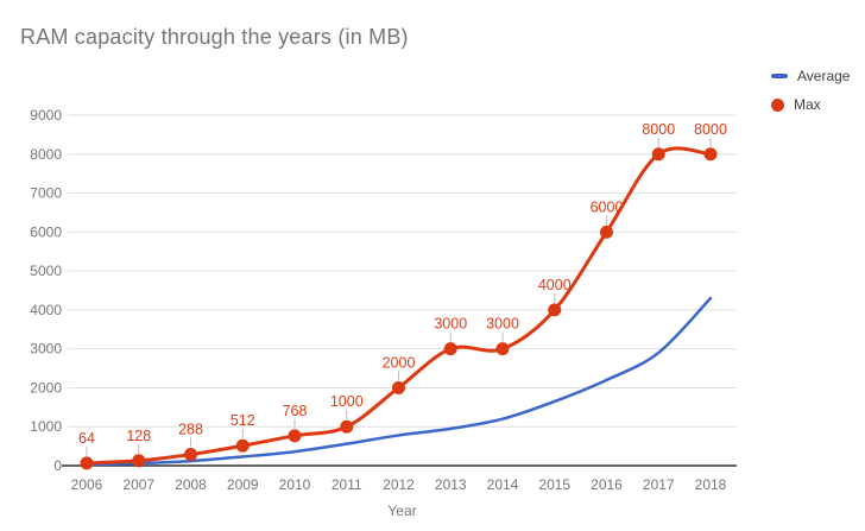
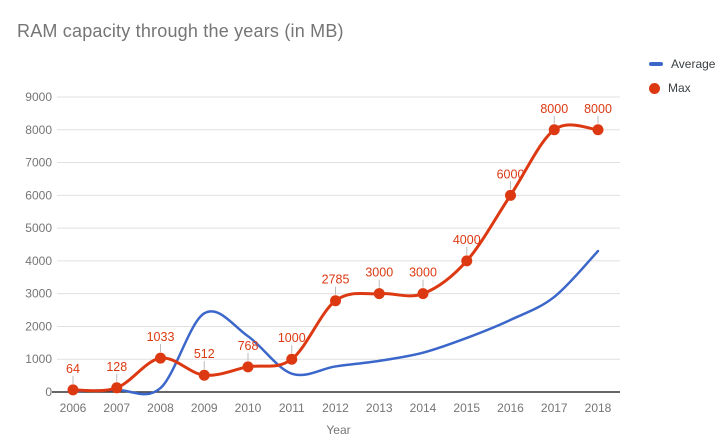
Max/2008: 288 -> 1033
Average/2009: 200 -> 2400
Average/2010: 400 -> 1700
Max/2012: 2000 -> 2785
